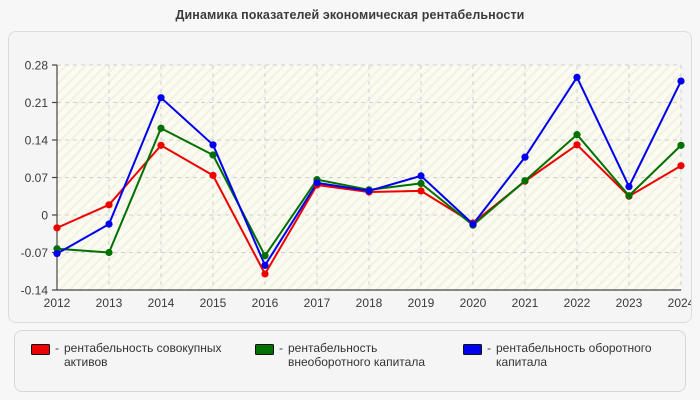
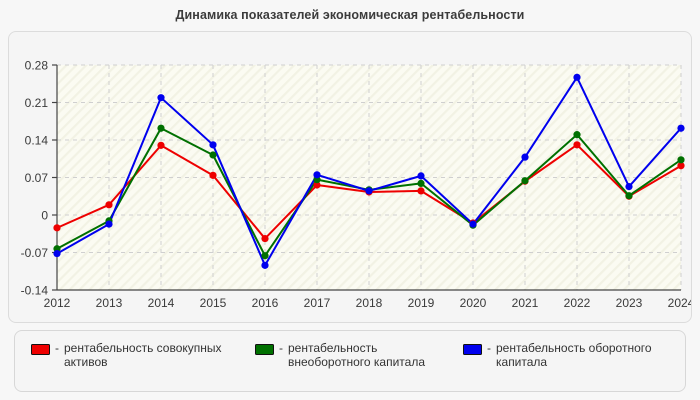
рентабельность внеоборотного капитала/2013: -0.07 -> -0.01
рентабельность совокупных активов/2016: -0.11 -> -0.04
рентабельность оборотного капитала/2017: 0.06 -> 0.07
рентабельность внеоборотного капитала/2024: 0.13 -> 0.10
рентабельность оборотного капитала/2024: 0.25 -> 0.16
